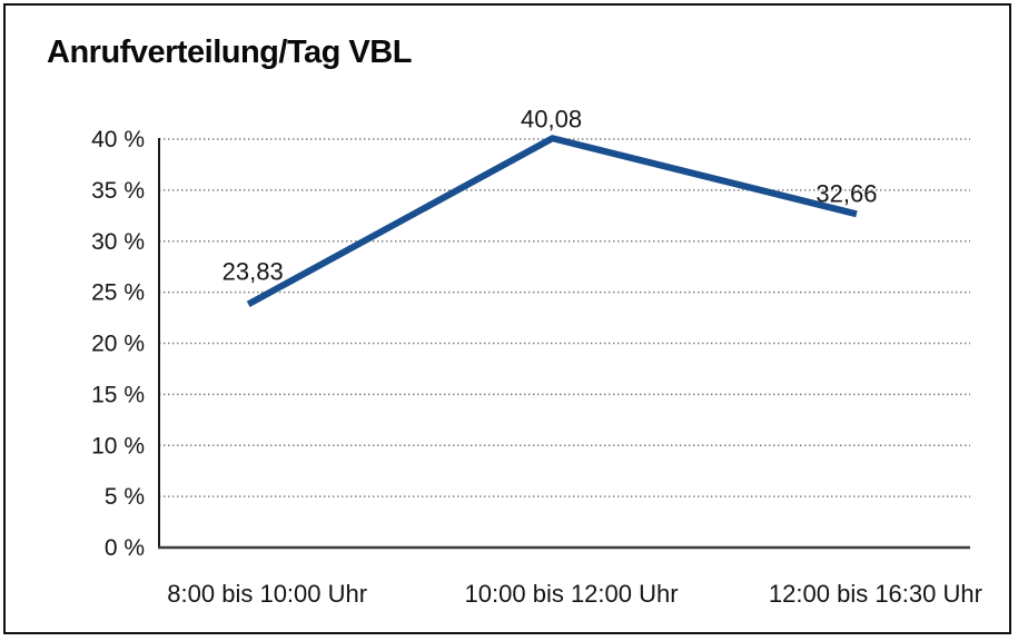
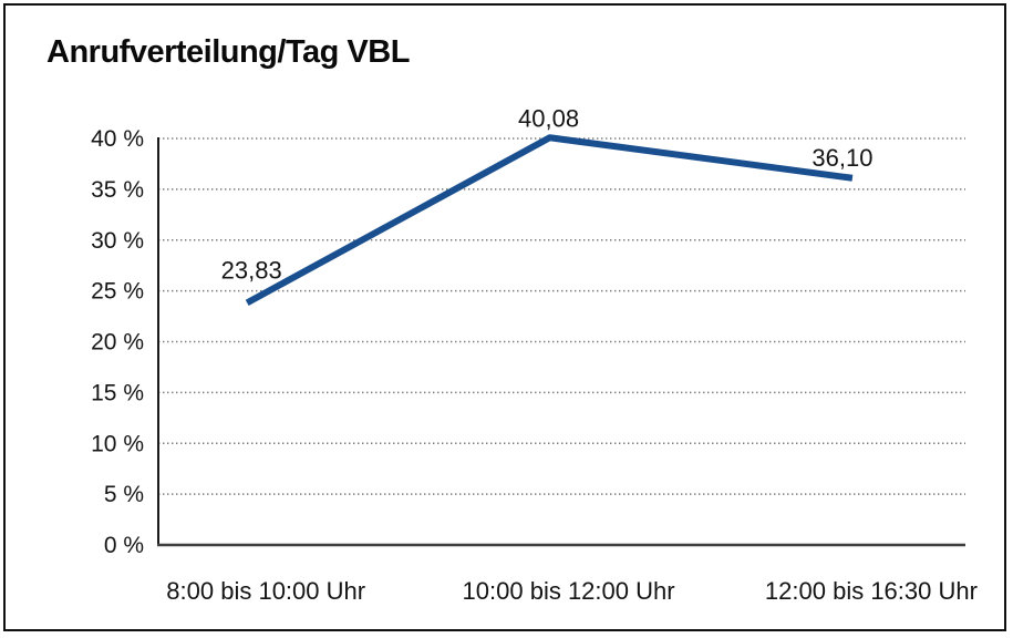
12:00 bis 16:30 Uhr: 32,66 -> 36,10
